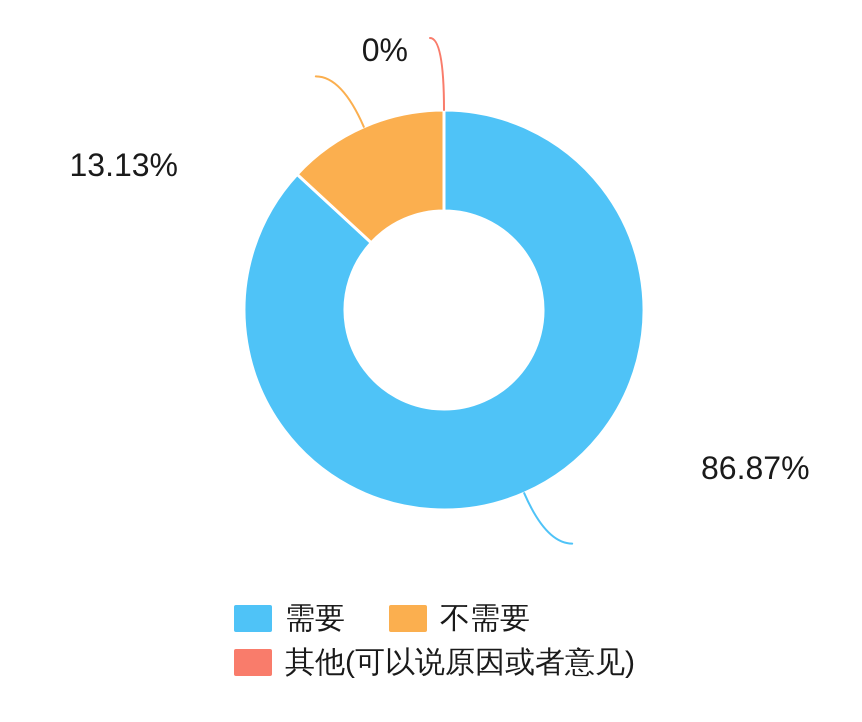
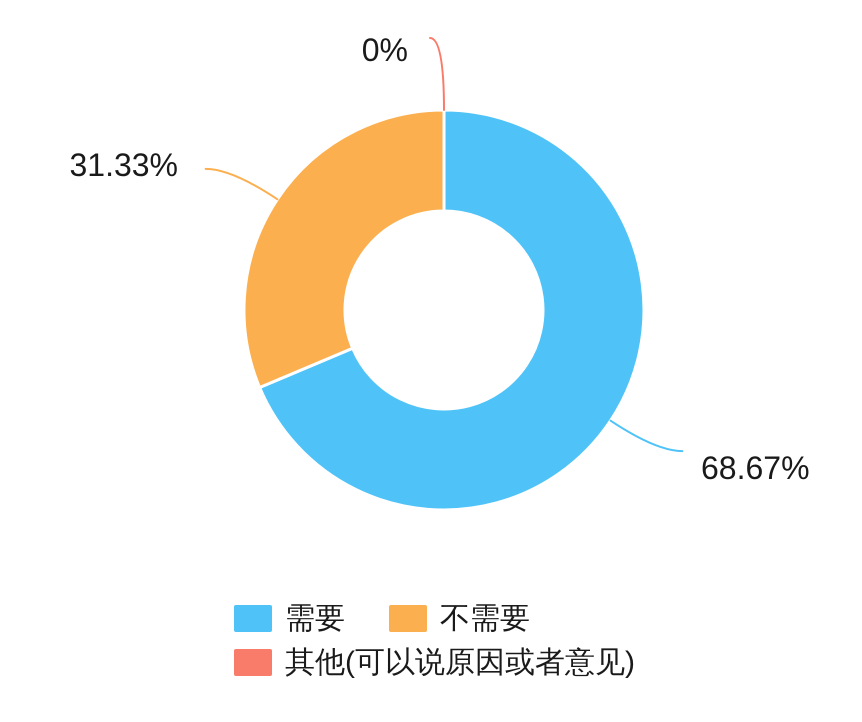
需要: 86.87% -> 68.67%
不需要: 13.13% -> 31.33%
